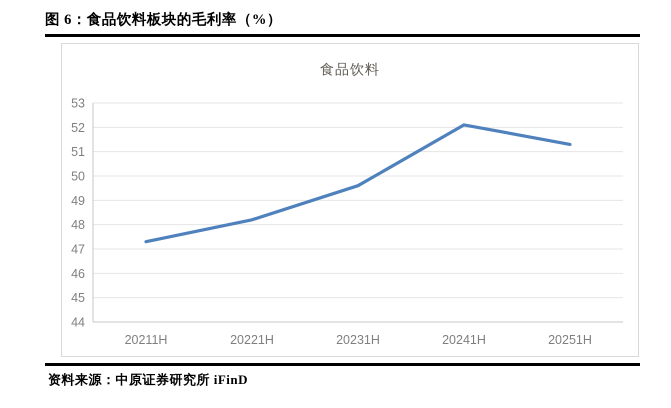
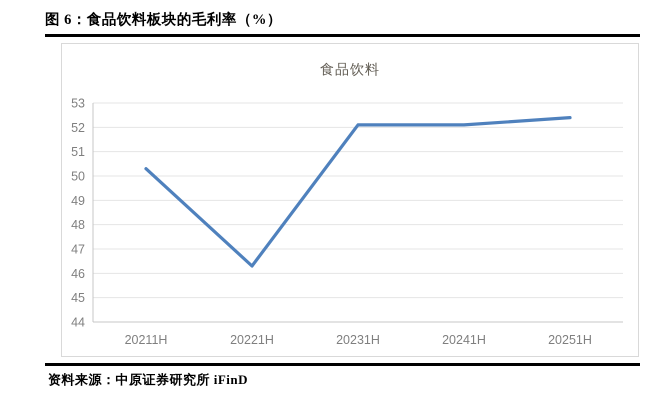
20211H: 47.3 -> 50.3
20221H: 48.2 -> 46.3
20231H: 49.6 -> 52.1
20251H: 51.3 -> 52.4
